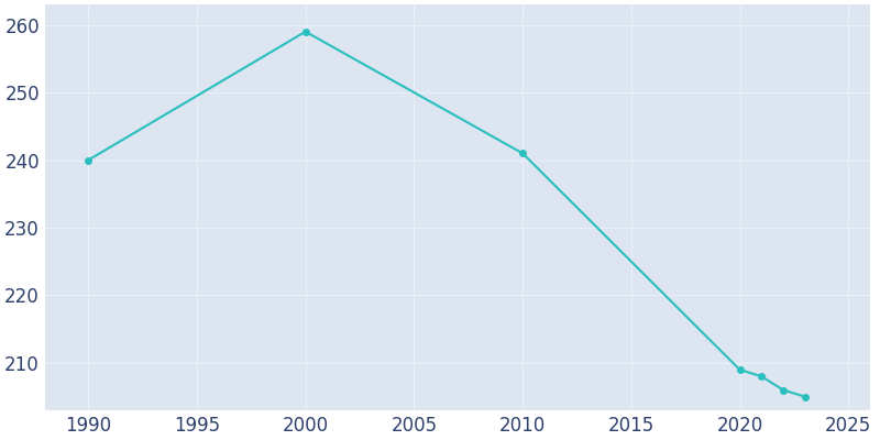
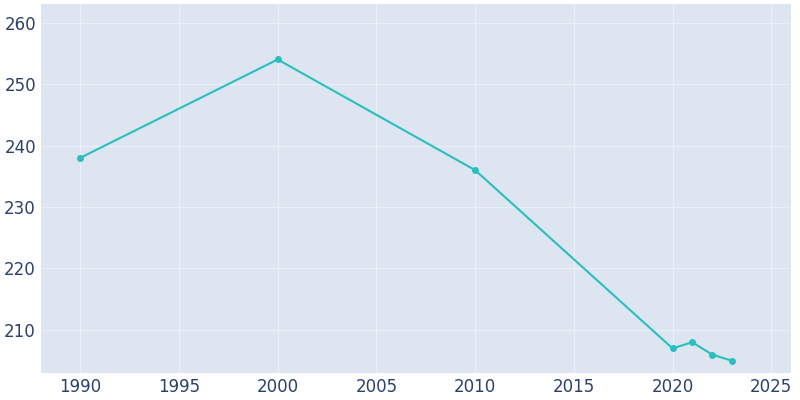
1990: 240 -> 238
2000: 259 -> 254
2010: 241 -> 236
2020: 209 -> 207
